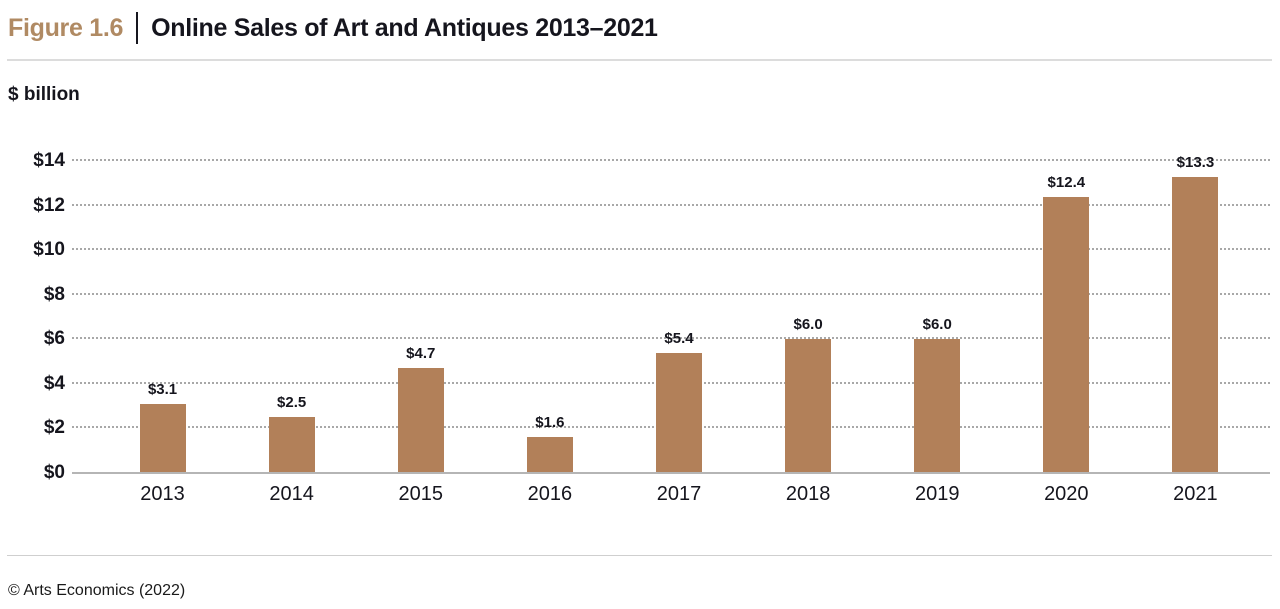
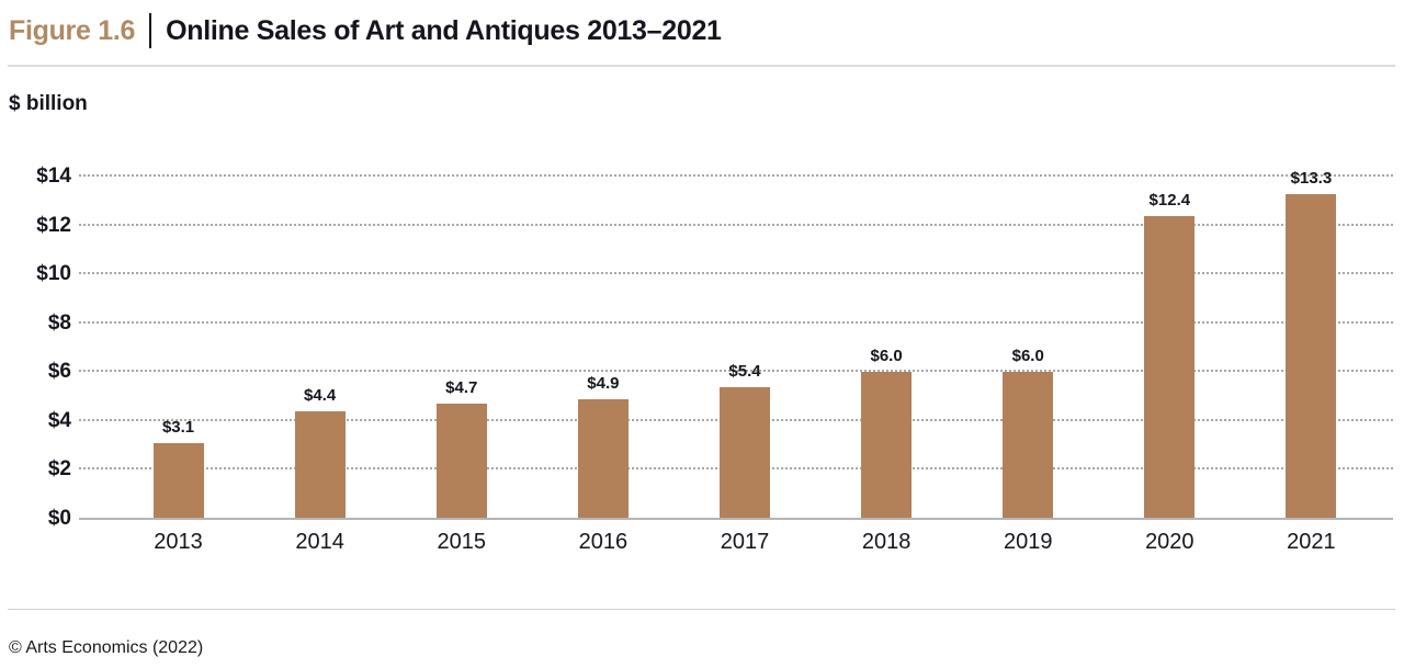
2014: $2.5 -> $4.4
2016: $1.6 -> $4.9
